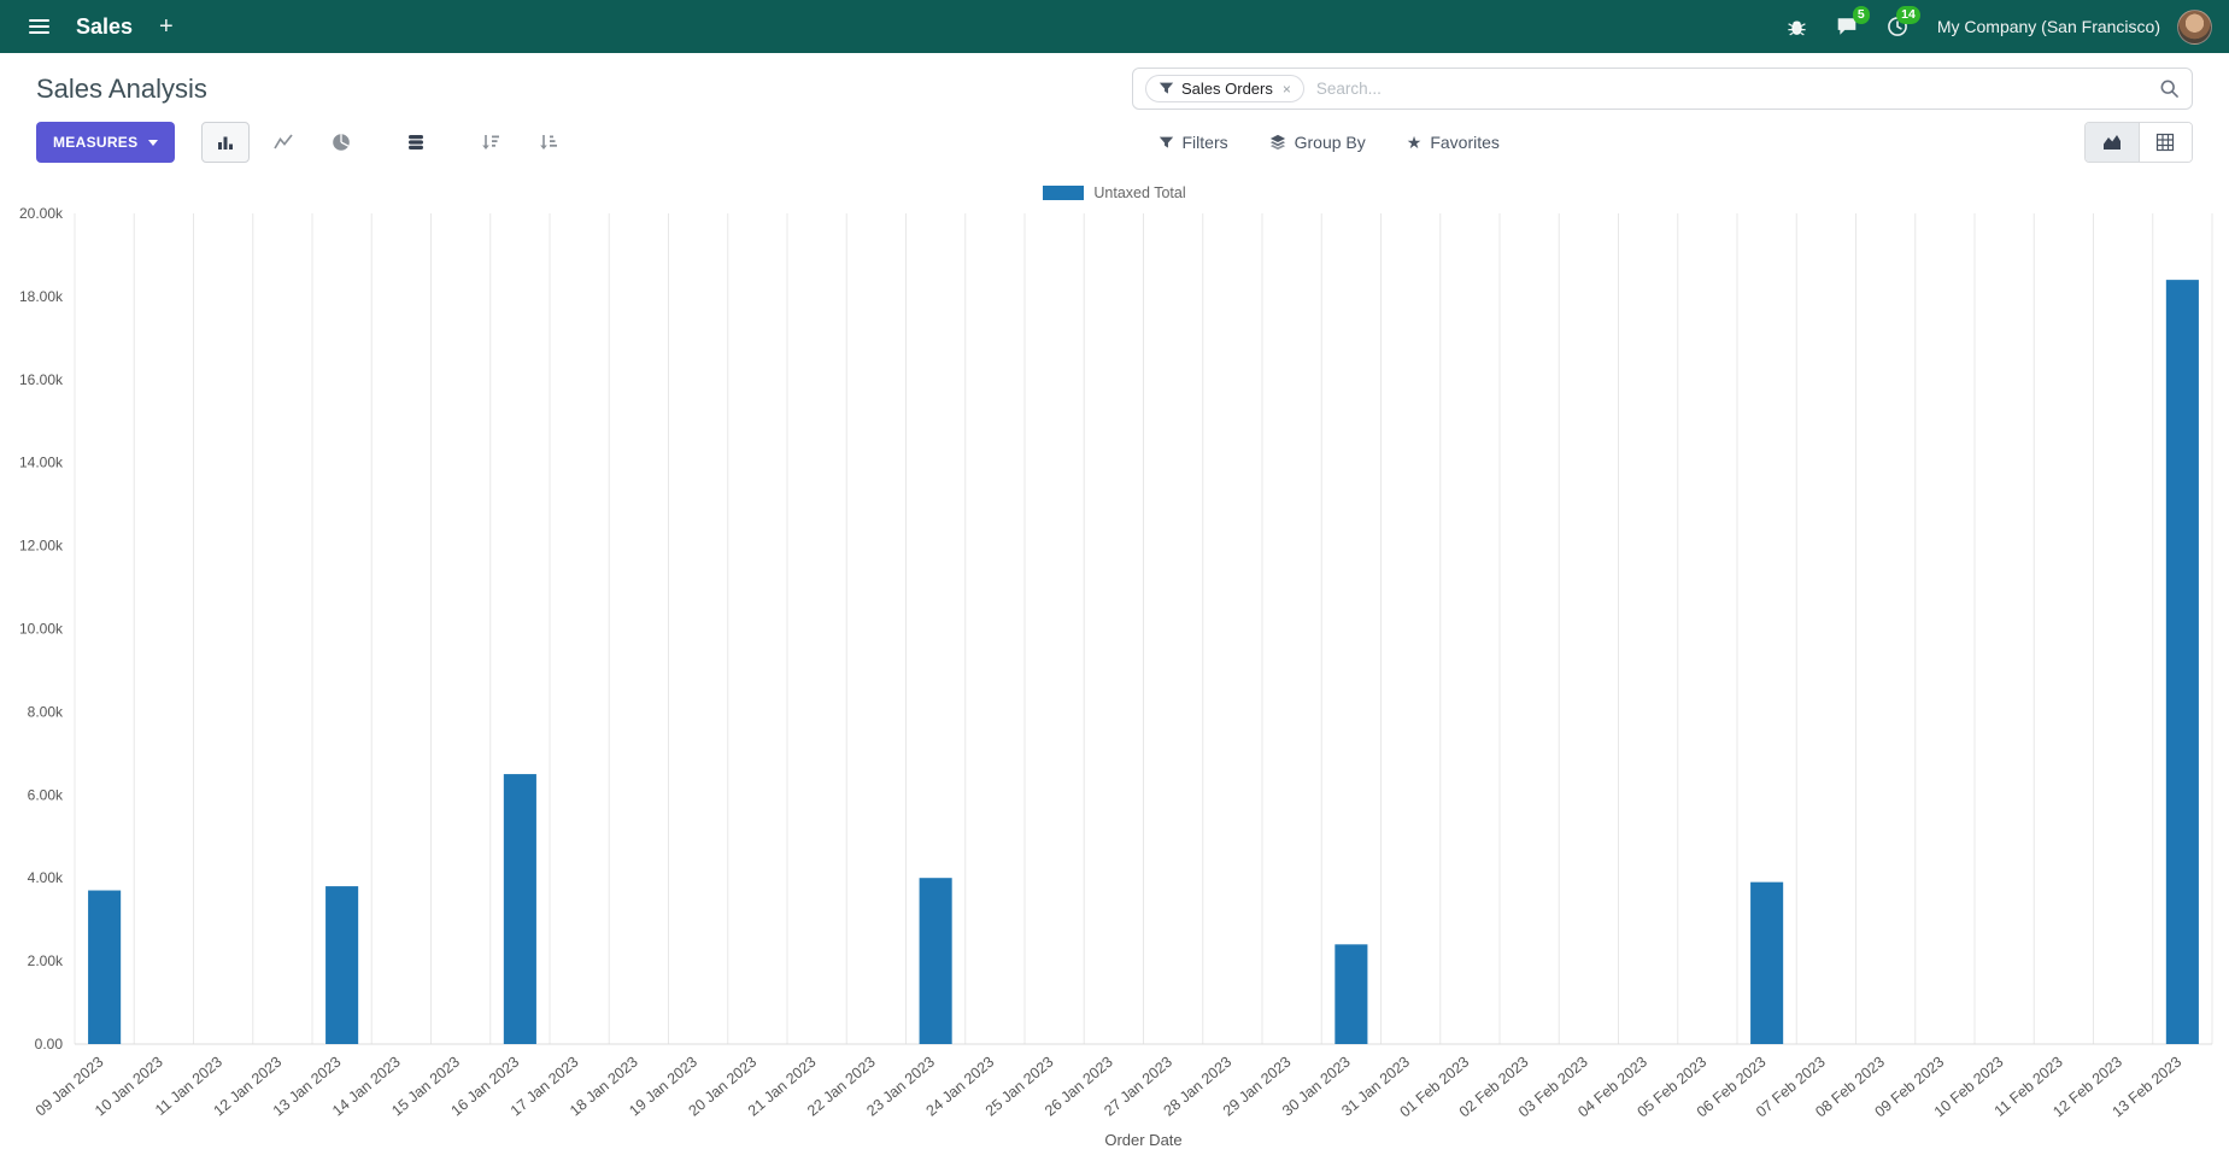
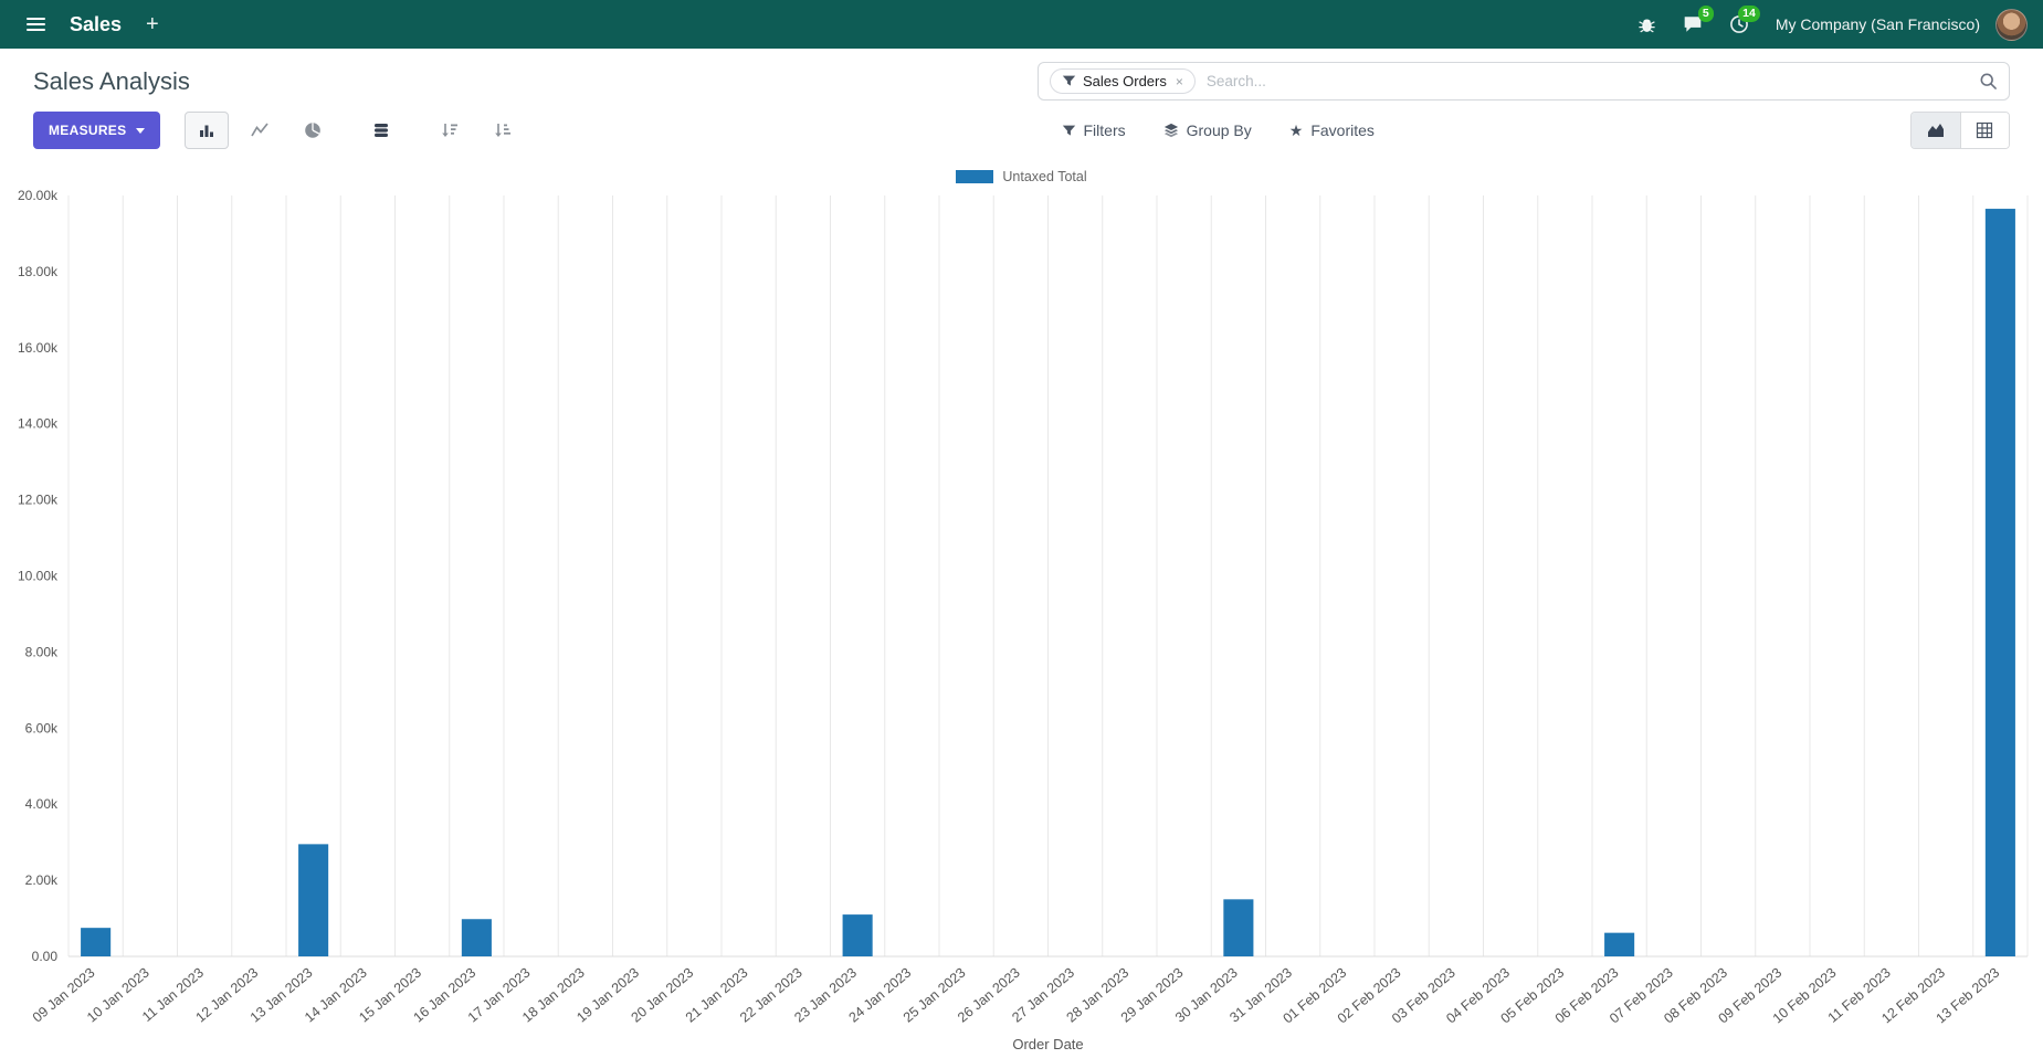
09 Jan 2023: 3.7k -> 0.8k
13 Jan 2023: 3.8k -> 3.0k
16 Jan 2023: 6.5k -> 1.0k
23 Jan 2023: 4.0k -> 1.1k
30 Jan 2023: 2.4k -> 1.5k
06 Feb 2023: 3.9k -> 0.6k
13 Feb 2023: 18.4k -> 19.6k
